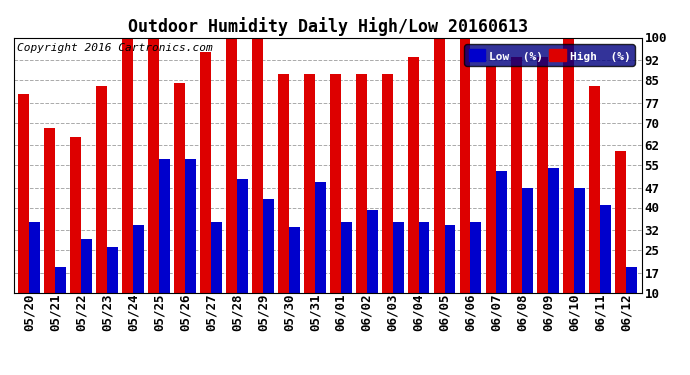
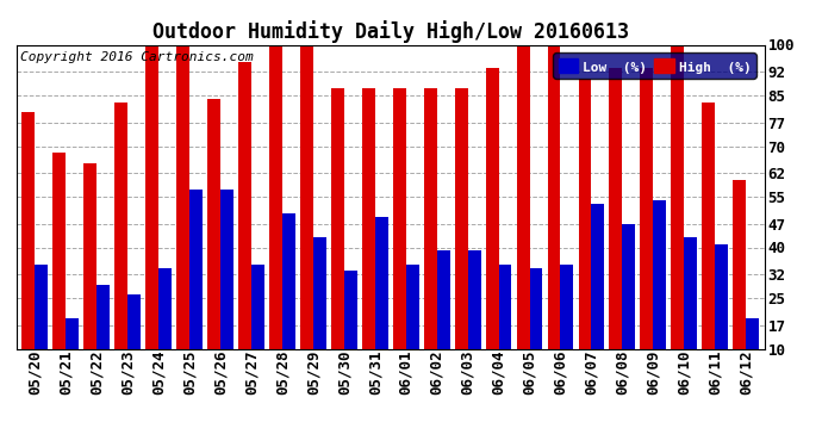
Low (%)/06/03: 35 -> 39
Low (%)/06/10: 47 -> 43
